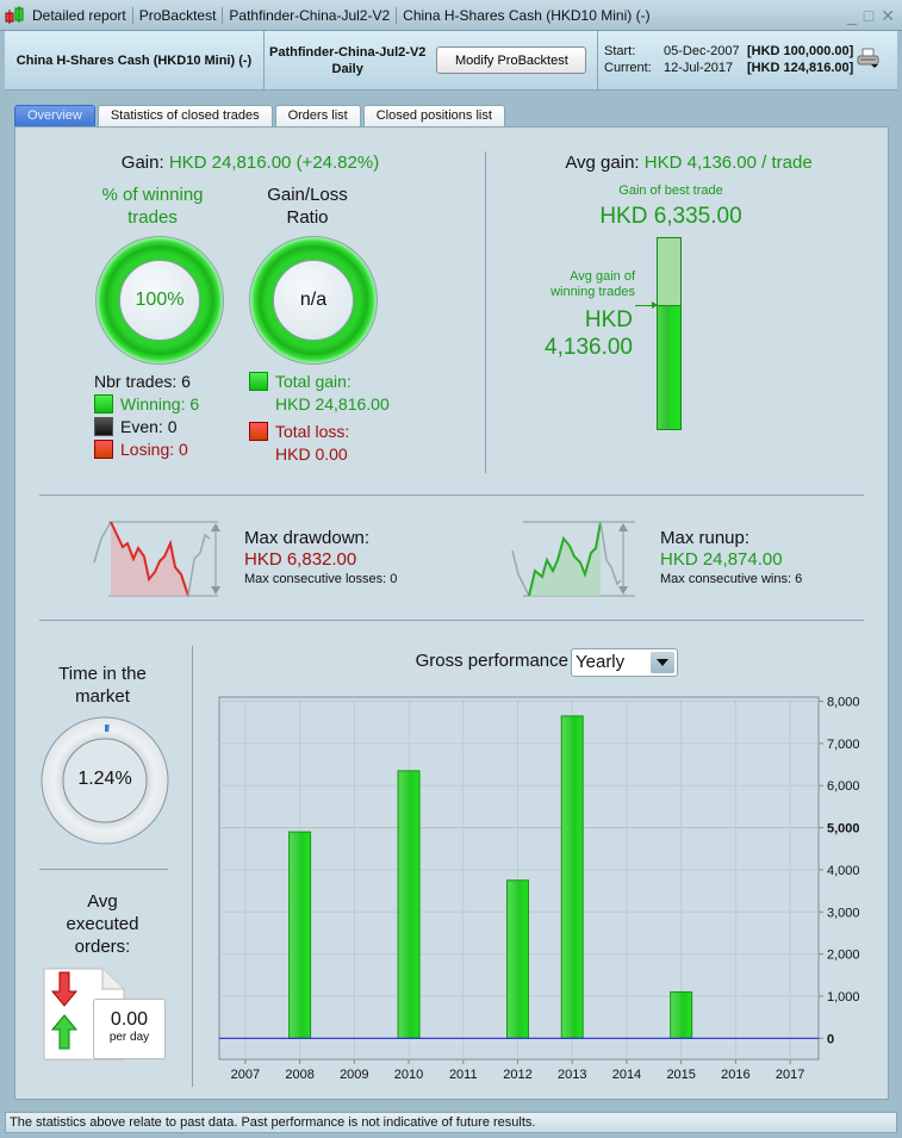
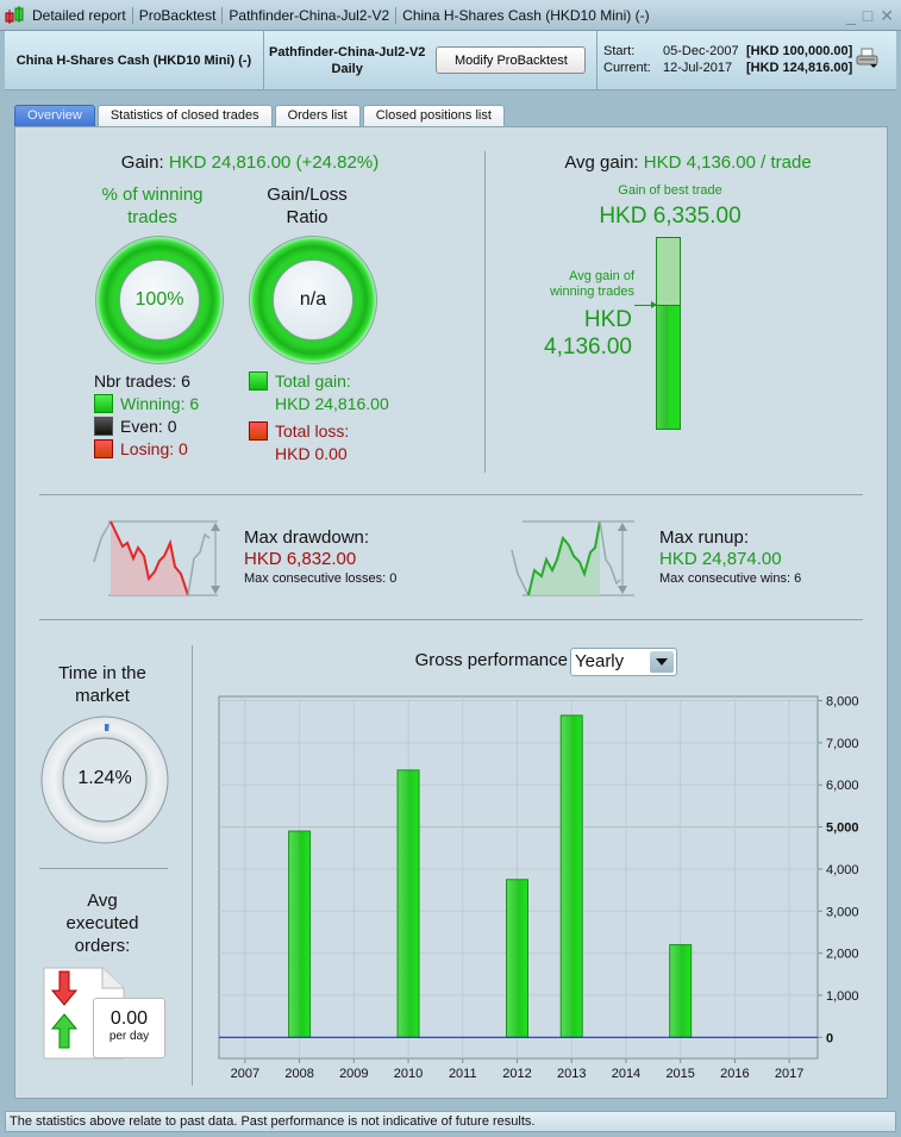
2015: 1100 -> 2200
